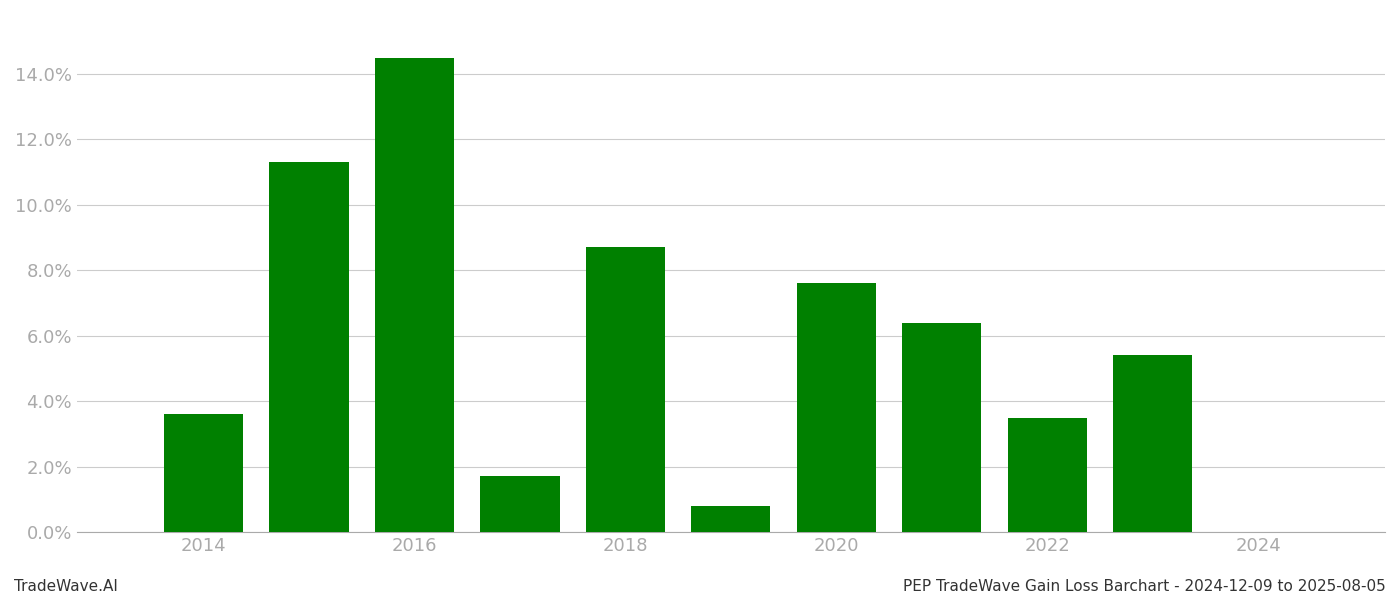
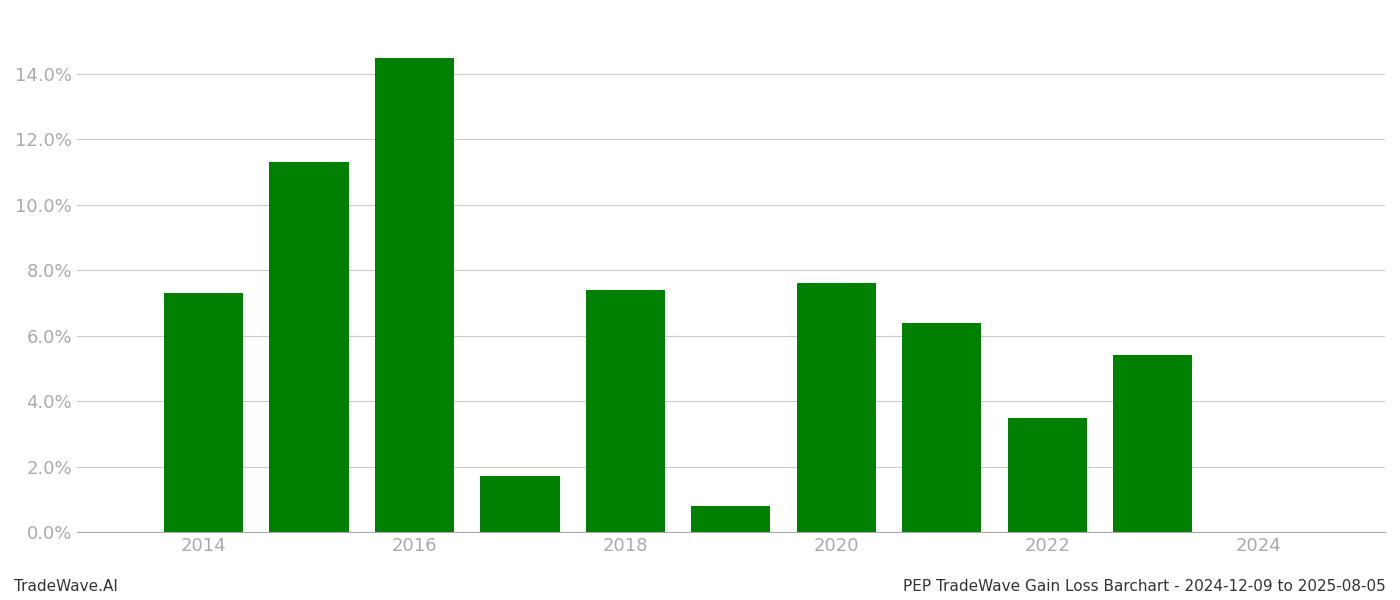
2014: 3.6% -> 7.3%
2018: 8.7% -> 7.4%
